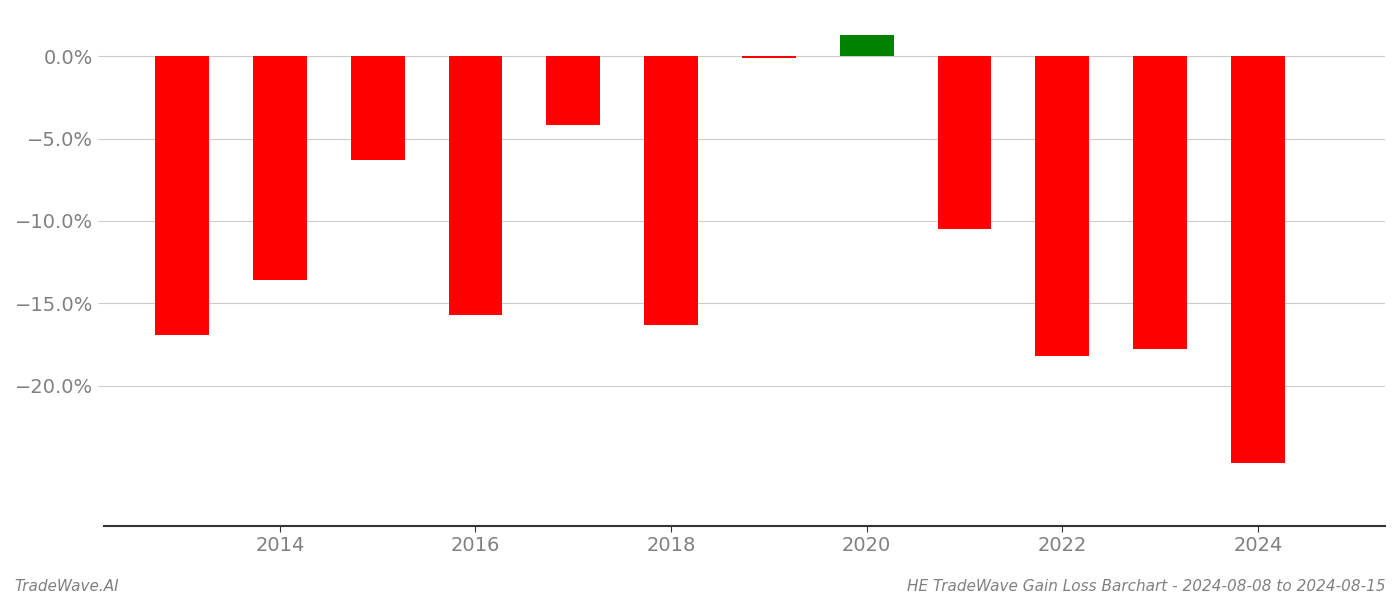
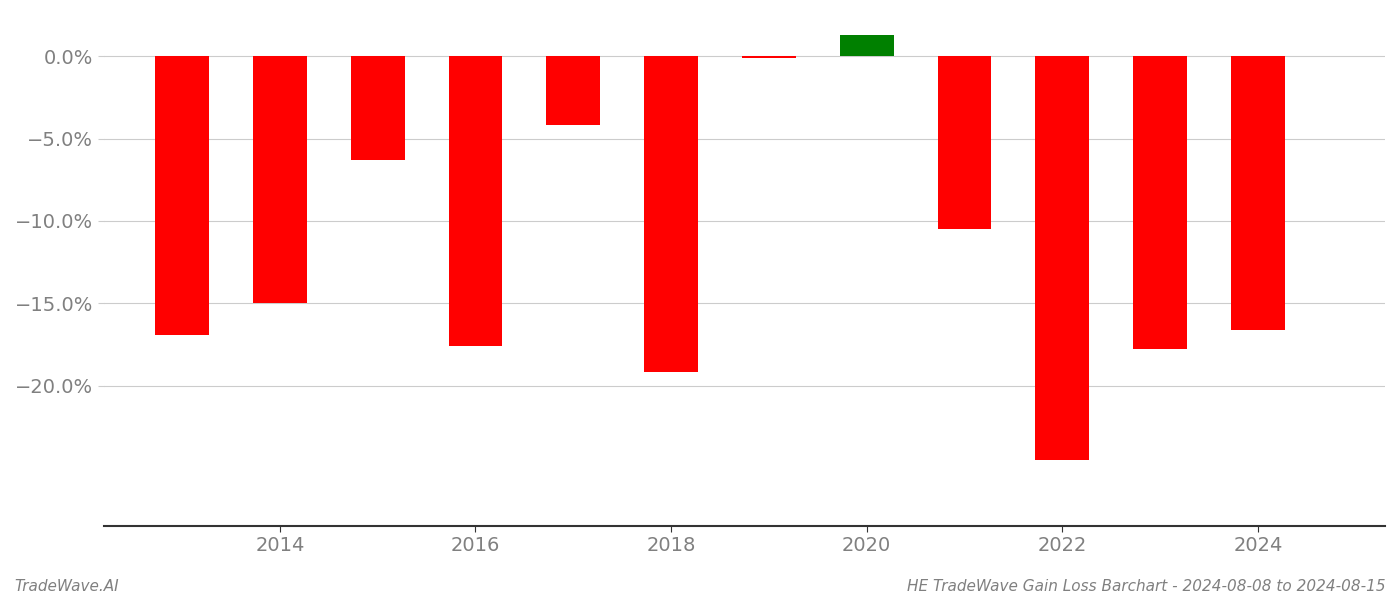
2014: -13.6% -> -15.0%
2016: -15.7% -> -17.6%
2018: -16.3% -> -19.2%
2022: -18.2% -> -24.5%
2024: -24.7% -> -16.6%
